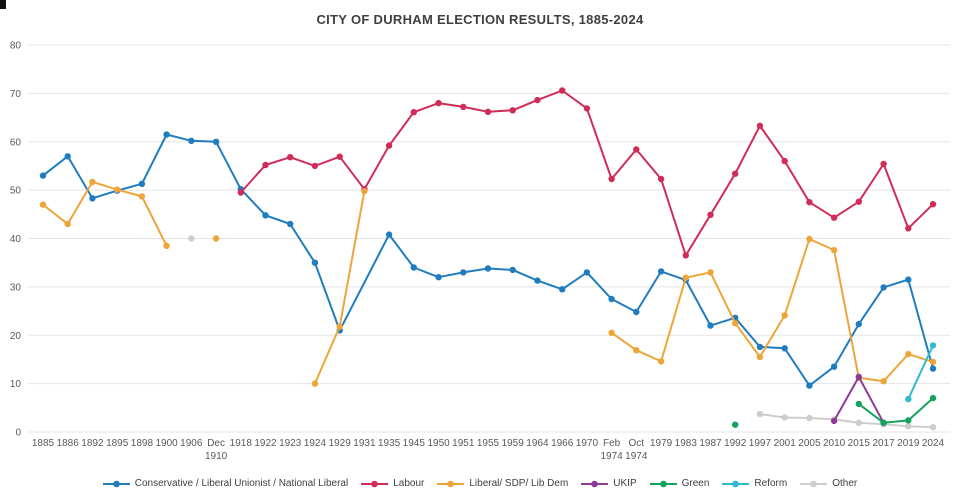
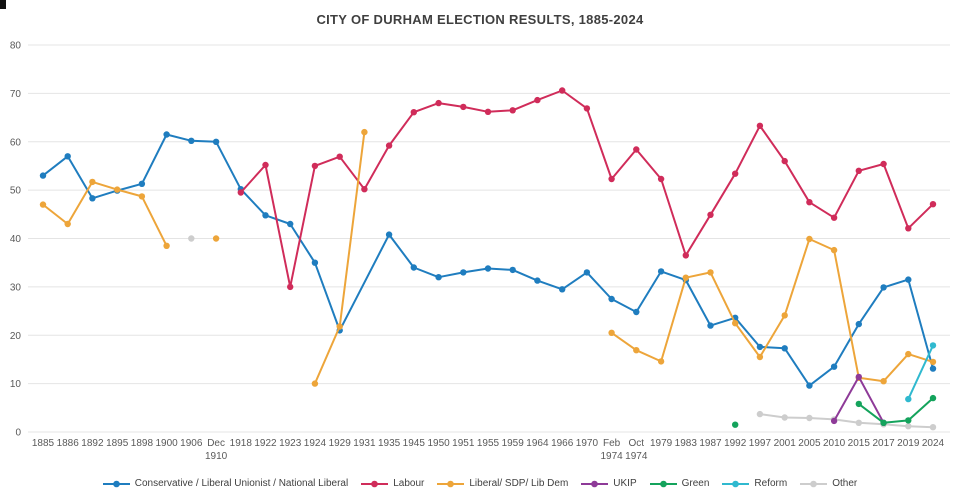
Labour/1923: 57 -> 30
Liberal/ SDP/ Lib Dem/1931: 50 -> 62
Labour/2015: 48 -> 54
